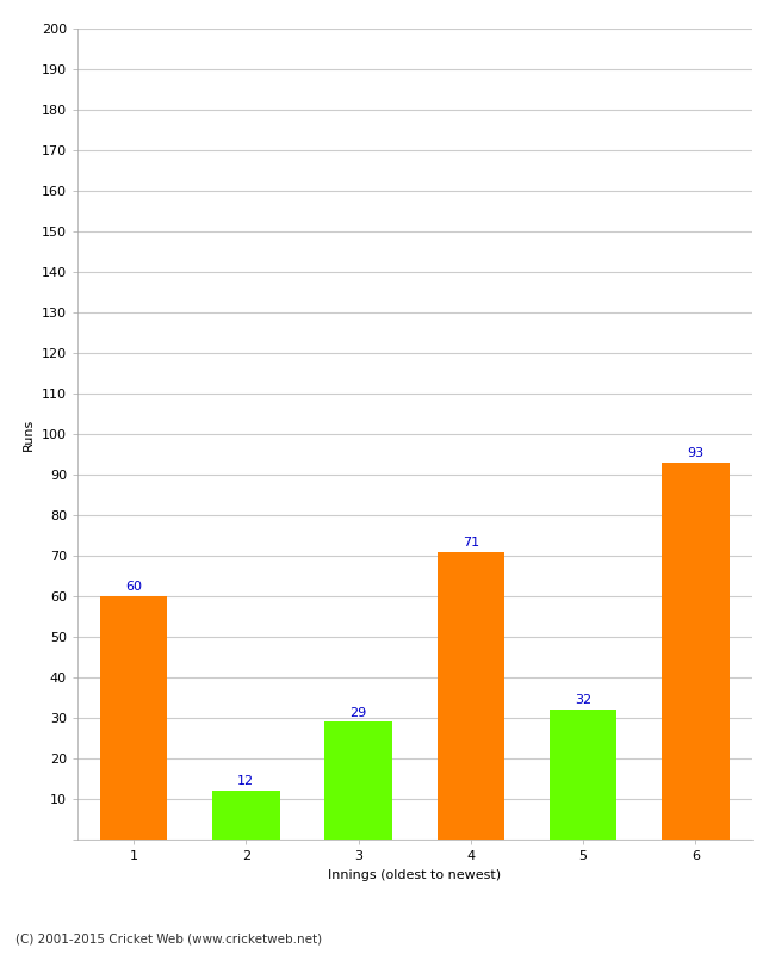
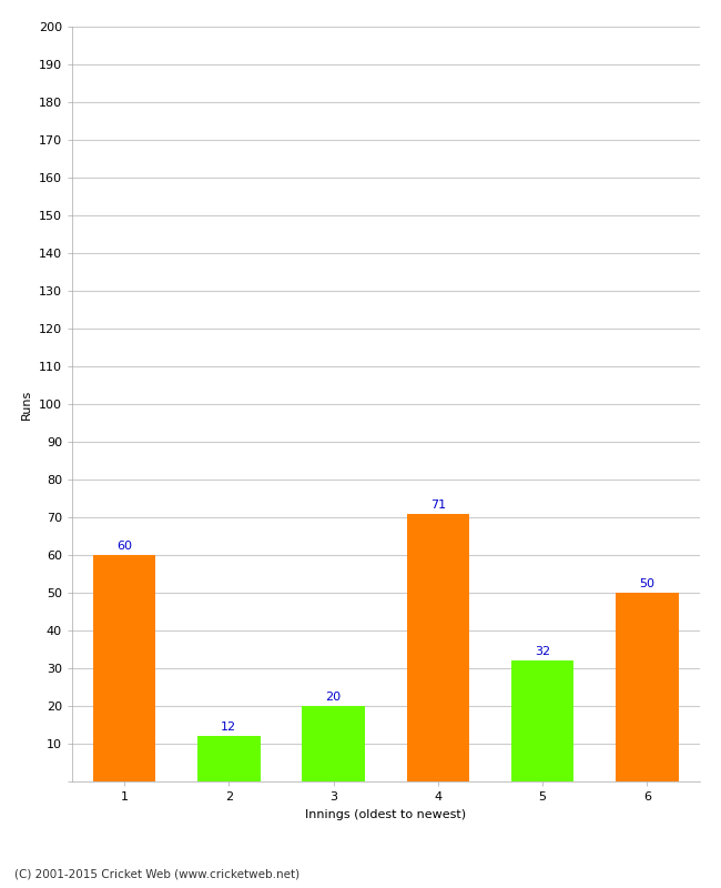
3: 29 -> 20
6: 93 -> 50
